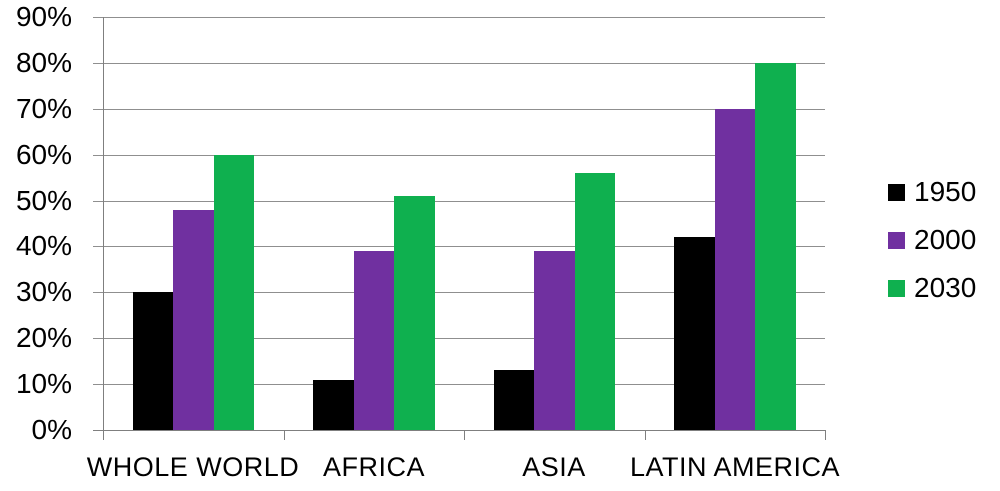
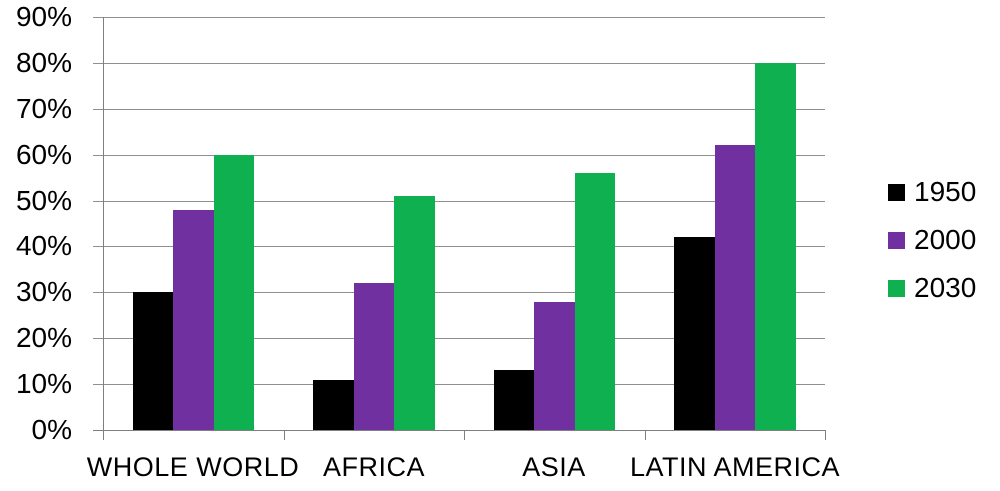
2000/AFRICA: 39% -> 32%
2000/ASIA: 39% -> 28%
2000/LATIN AMERICA: 70% -> 62%
